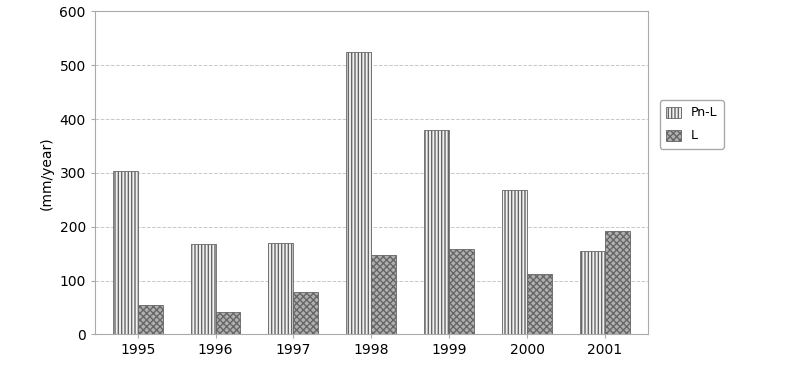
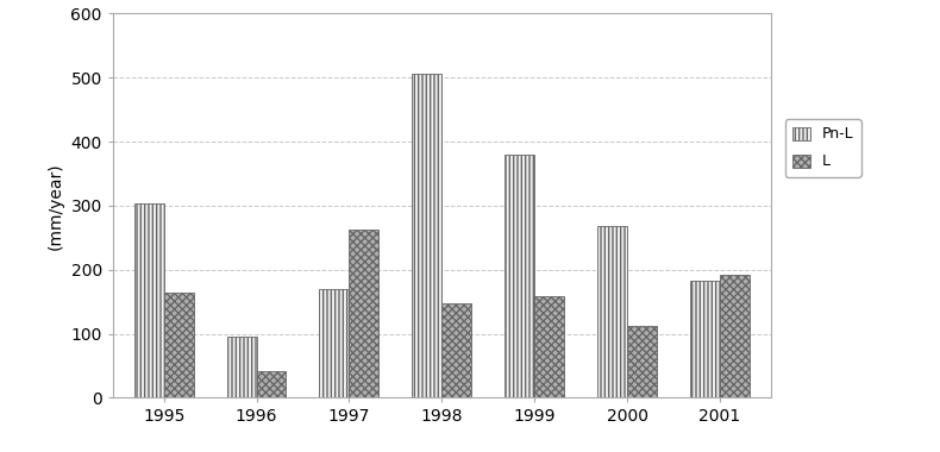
L/1995: 55 -> 164
Pn-L/1996: 168 -> 96
L/1997: 78 -> 262
Pn-L/1998: 525 -> 506
Pn-L/2001: 155 -> 182
